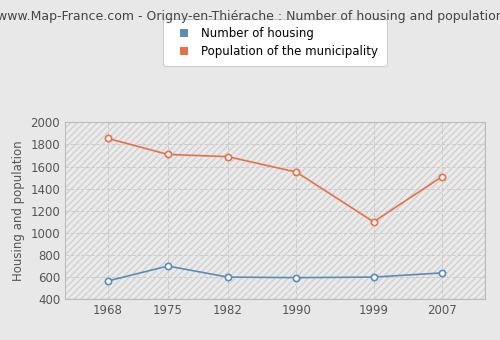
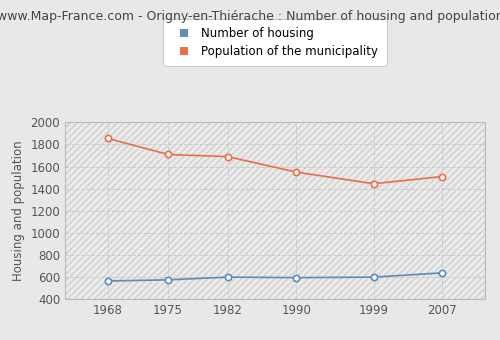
Number of housing/1975: 700 -> 580
Population of the municipality/1999: 1100 -> 1440
